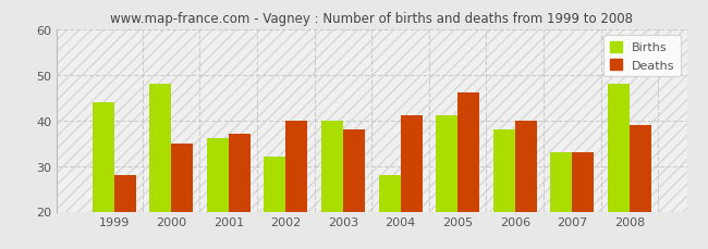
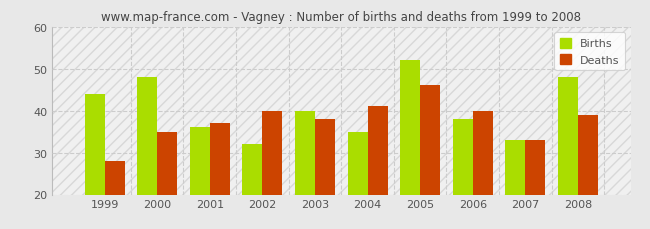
Births/2004: 28 -> 35
Births/2005: 41 -> 52
